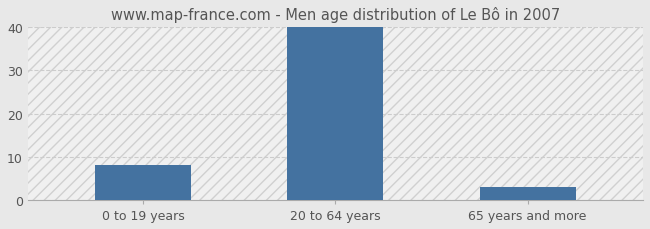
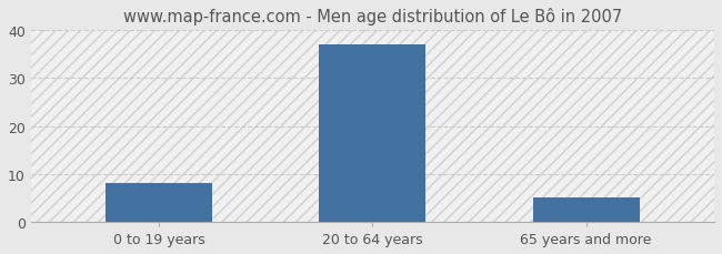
20 to 64 years: 40 -> 37
65 years and more: 3 -> 5
